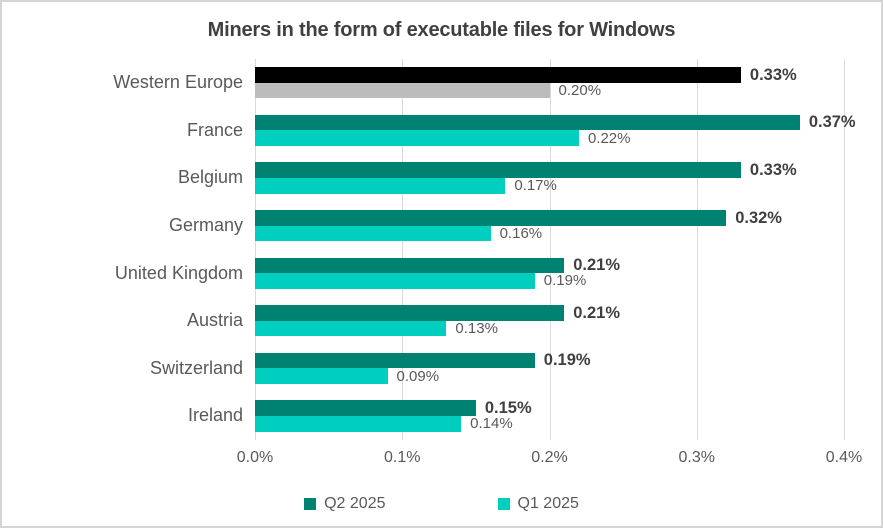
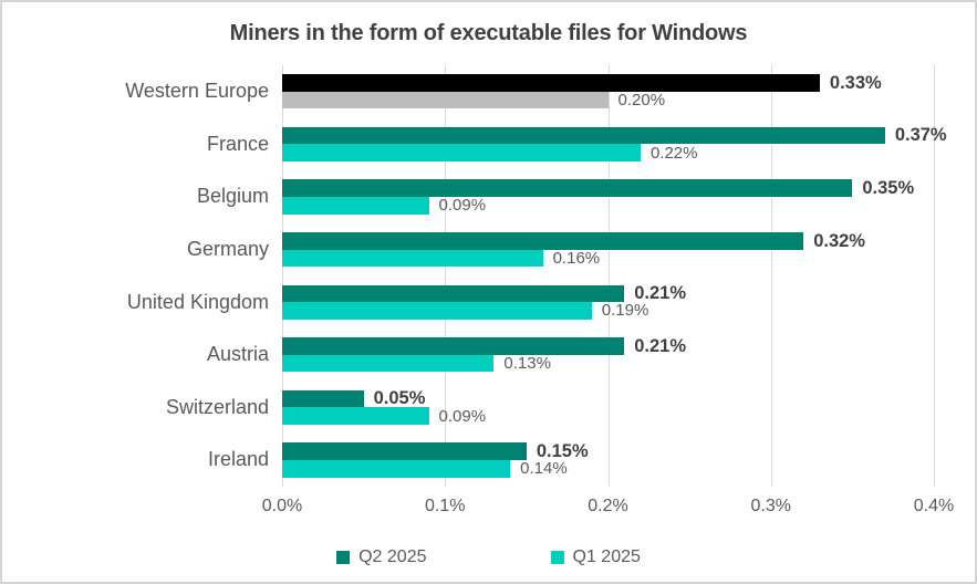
Q2 2025/Belgium: 0.33% -> 0.35%
Q1 2025/Belgium: 0.17% -> 0.09%
Q2 2025/Switzerland: 0.19% -> 0.05%
